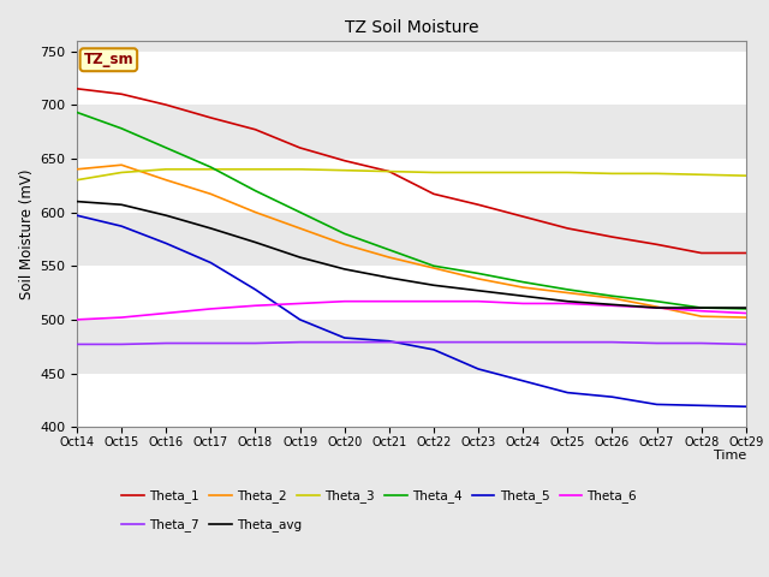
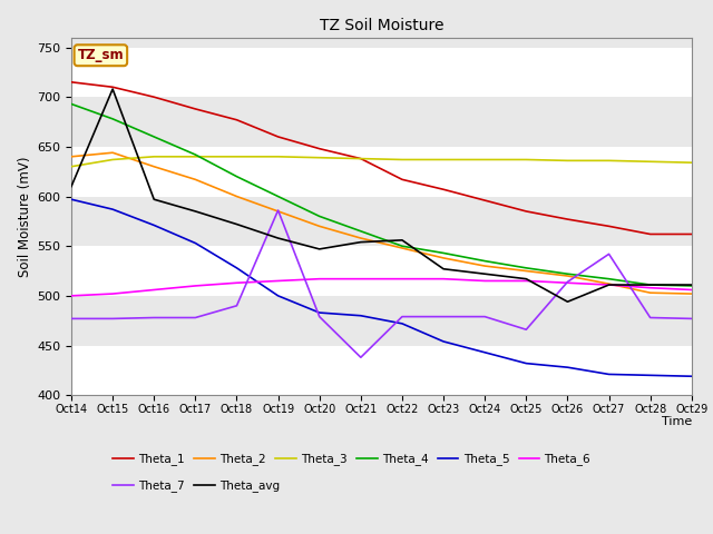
Theta_avg/Oct15: 607 -> 708
Theta_7/Oct18: 478 -> 490
Theta_7/Oct19: 479 -> 586
Theta_7/Oct21: 479 -> 438
Theta_avg/Oct21: 539 -> 554
Theta_avg/Oct22: 532 -> 556
Theta_7/Oct25: 479 -> 466
Theta_7/Oct26: 479 -> 514
Theta_avg/Oct26: 514 -> 494
Theta_7/Oct27: 478 -> 542
